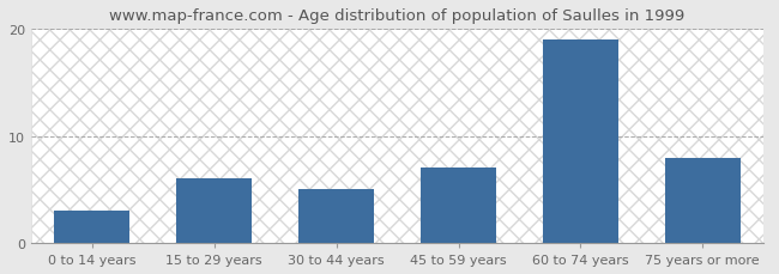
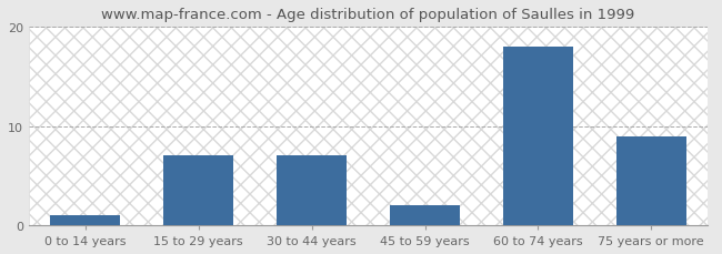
0 to 14 years: 3 -> 1
15 to 29 years: 6 -> 7
30 to 44 years: 5 -> 7
45 to 59 years: 7 -> 2
60 to 74 years: 19 -> 18
75 years or more: 8 -> 9
